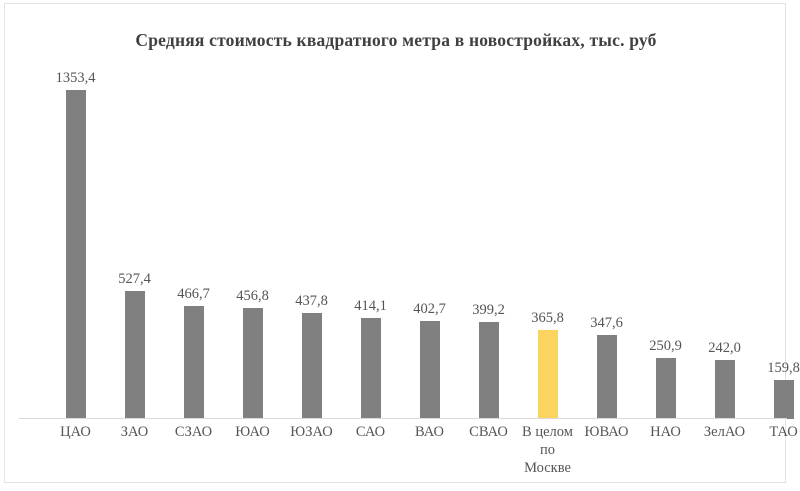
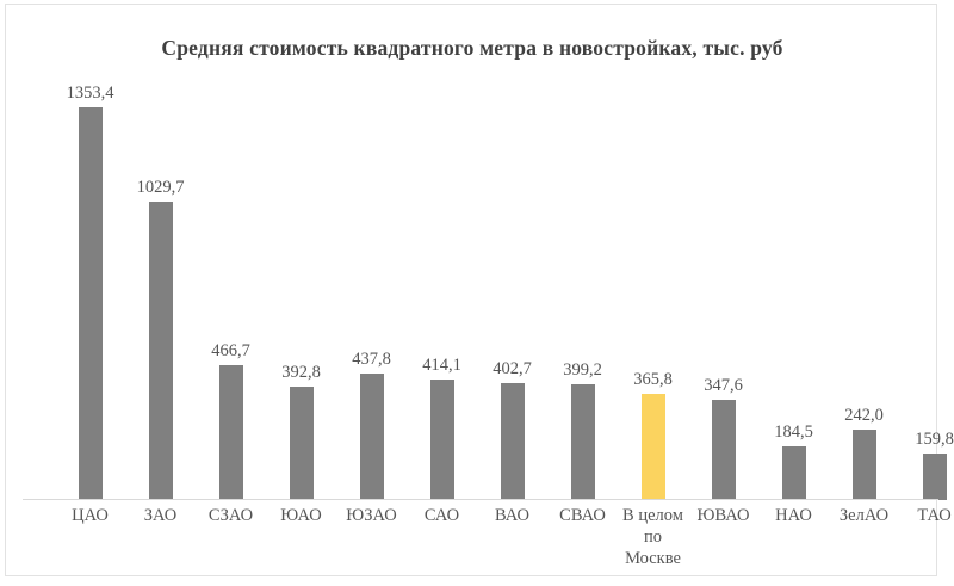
ЗАО: 527,4 -> 1029,7
ЮАО: 456,8 -> 392,8
НАО: 250,9 -> 184,5
